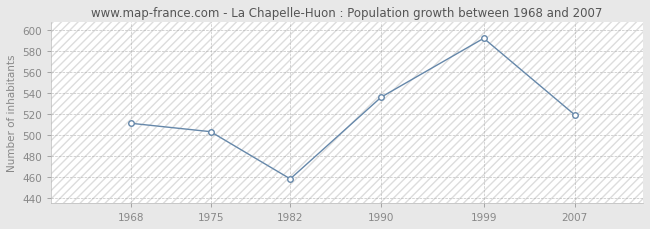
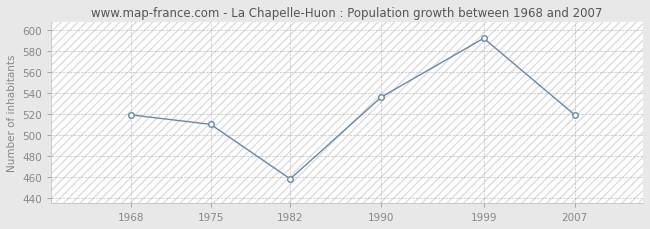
1968: 511 -> 519
1975: 503 -> 510
